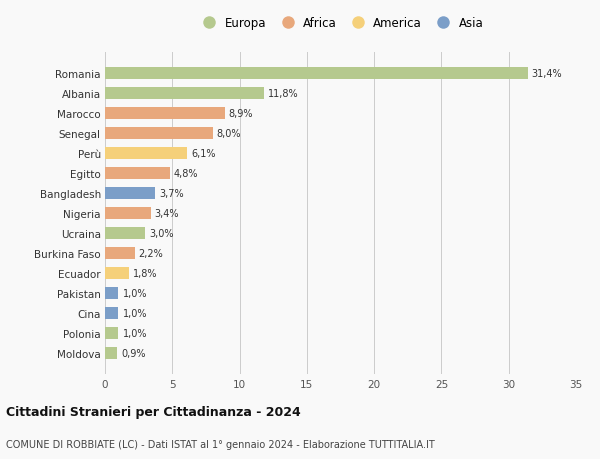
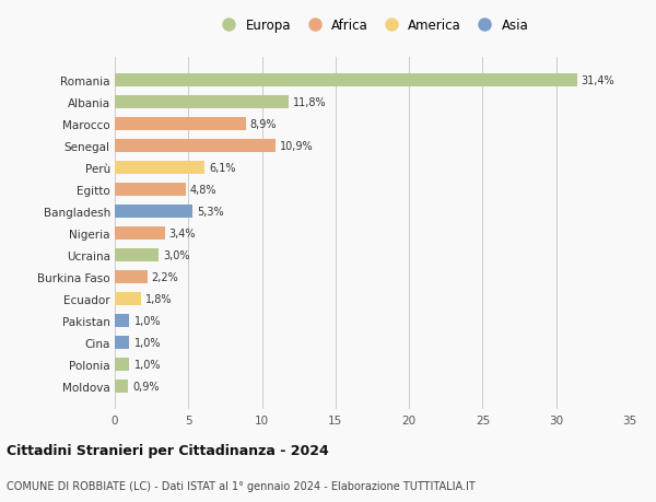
Senegal: 8,0% -> 10,9%
Bangladesh: 3,7% -> 5,3%
